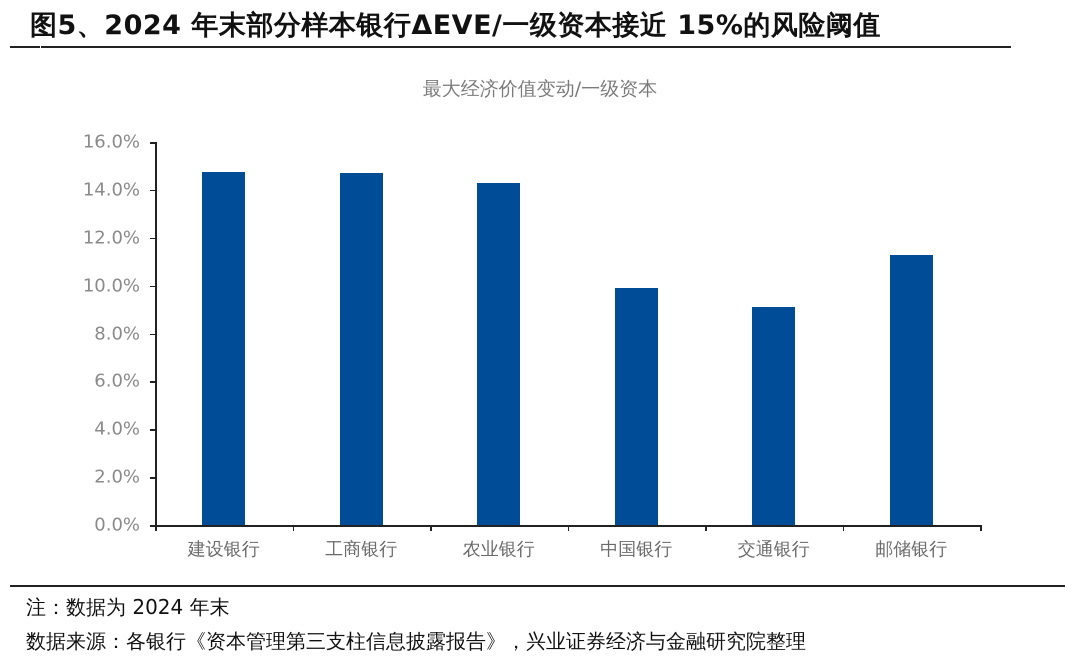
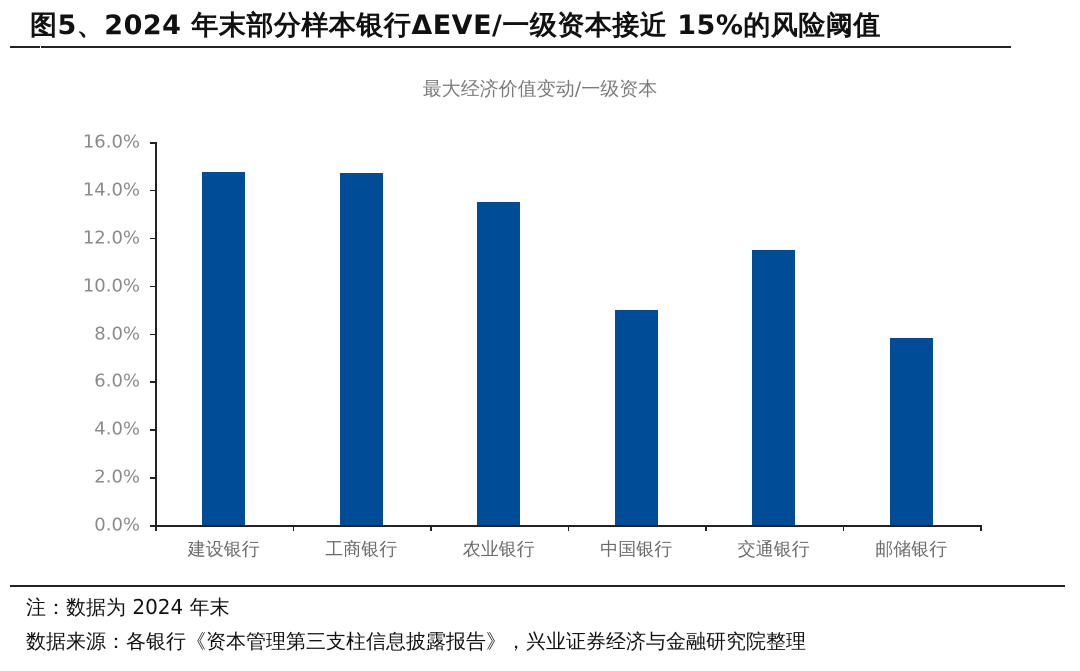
农业银行: 14.3% -> 13.5%
中国银行: 9.9% -> 9.0%
交通银行: 9.1% -> 11.5%
邮储银行: 11.3% -> 7.8%
